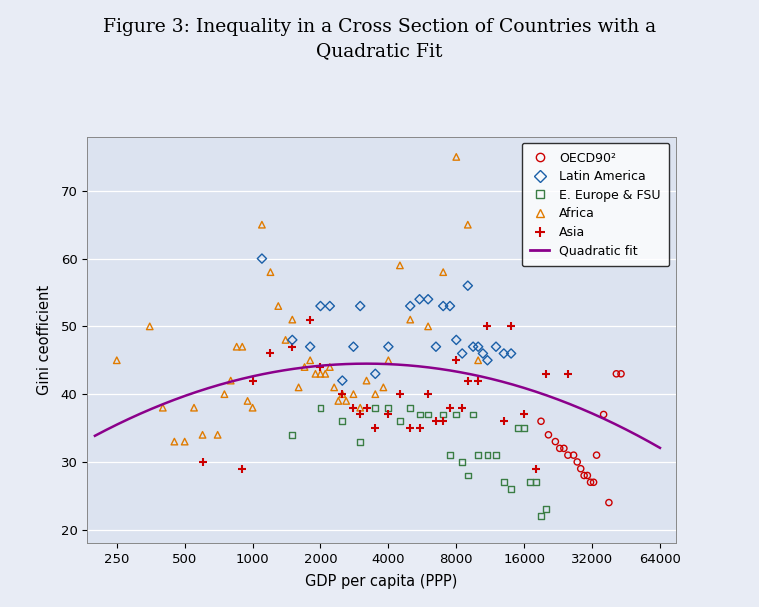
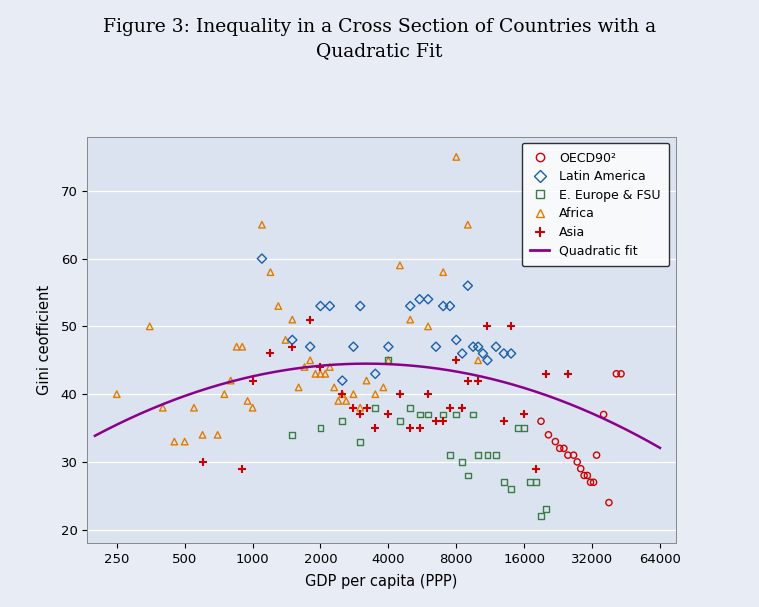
Africa/250: 45 -> 40
E. Europe & FSU/2000: 38 -> 35
E. Europe & FSU/4000: 38 -> 45
